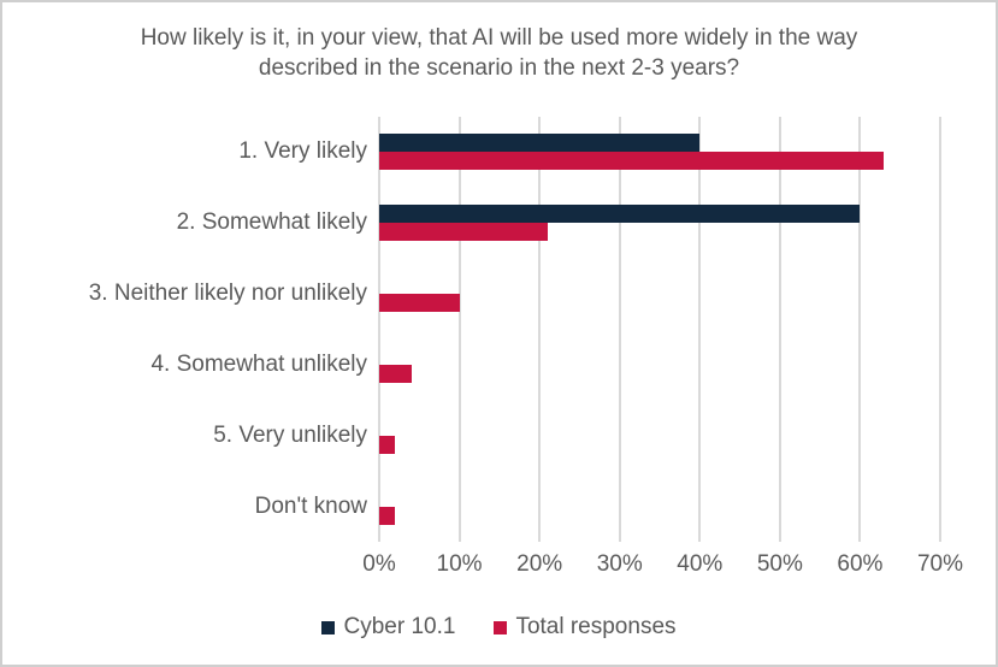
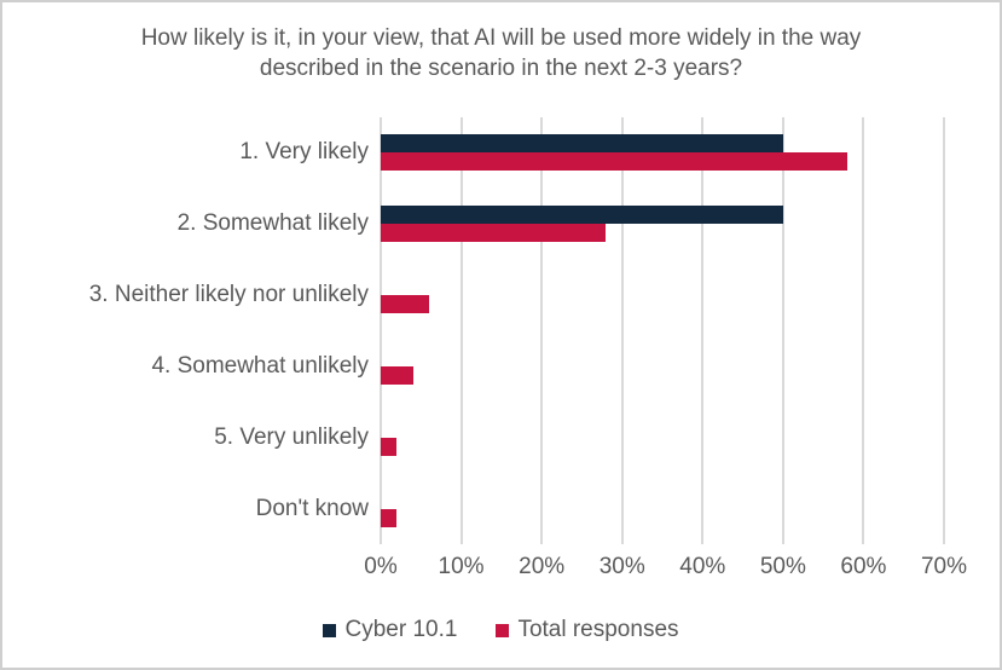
Cyber 10.1/1. Very likely: 40% -> 50%
Total responses/1. Very likely: 63% -> 58%
Cyber 10.1/2. Somewhat likely: 60% -> 50%
Total responses/2. Somewhat likely: 21% -> 28%
Total responses/3. Neither likely nor unlikely: 10% -> 6%
